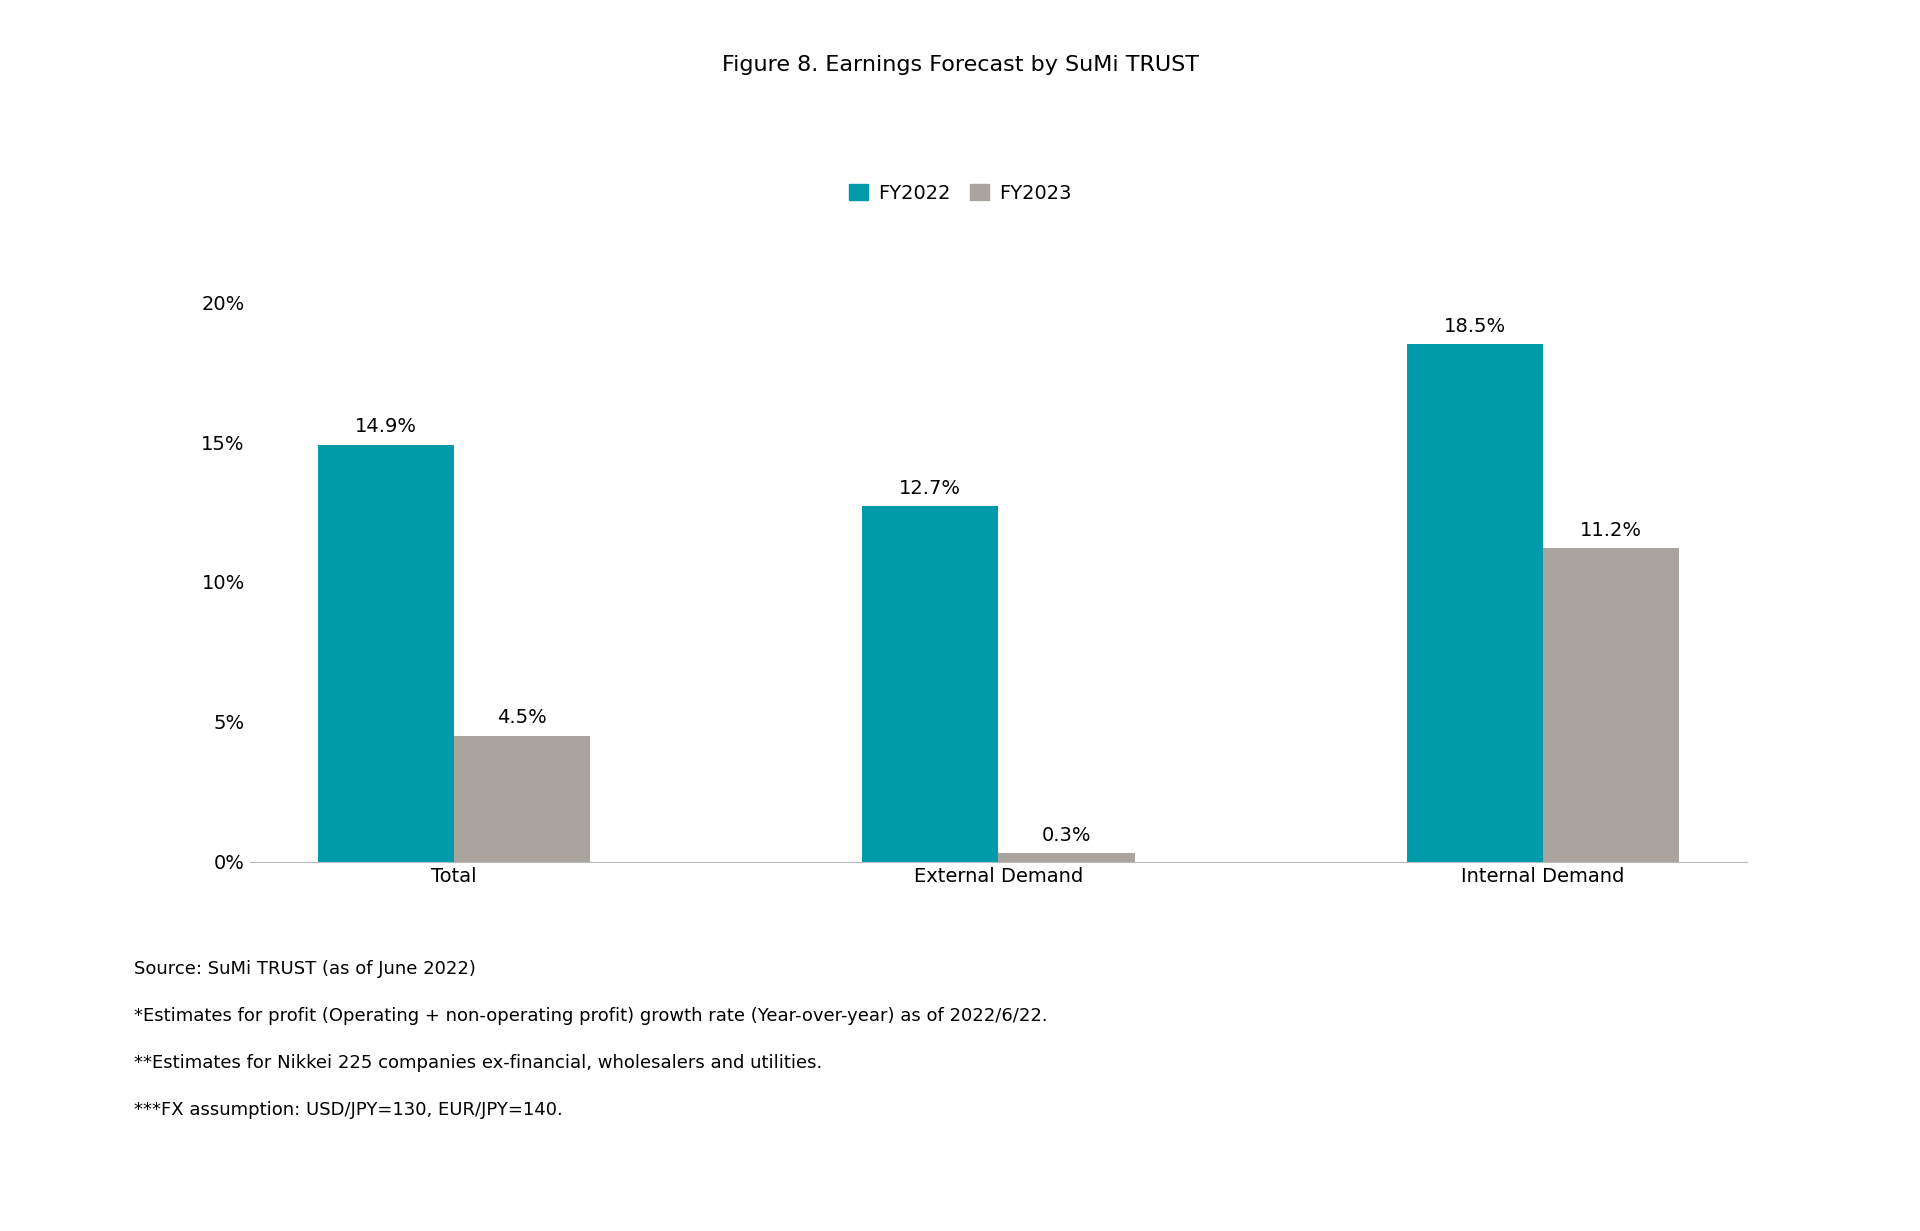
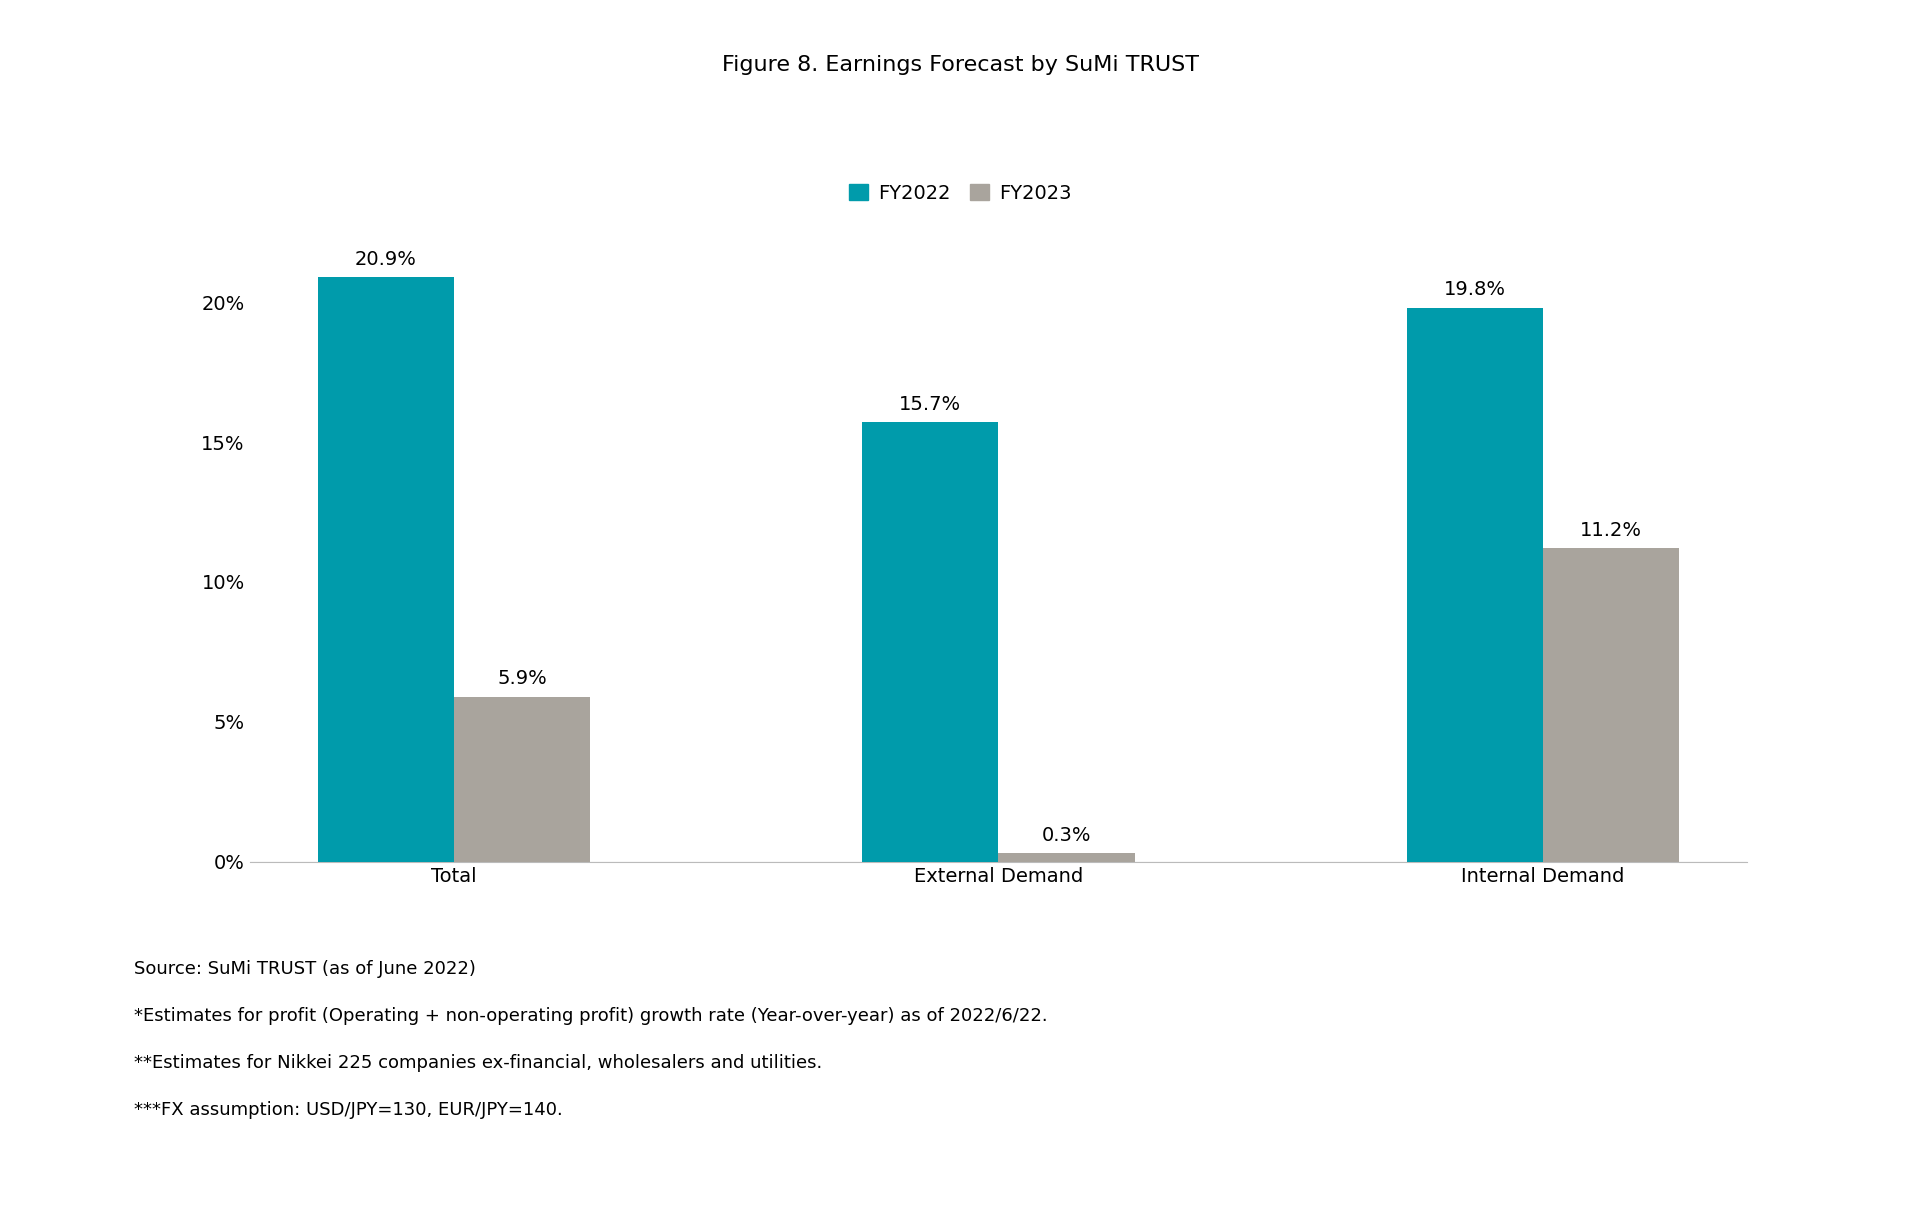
FY2022/Total: 14.9% -> 20.9%
FY2023/Total: 4.5% -> 5.9%
FY2022/External Demand: 12.7% -> 15.7%
FY2022/Internal Demand: 18.5% -> 19.8%
